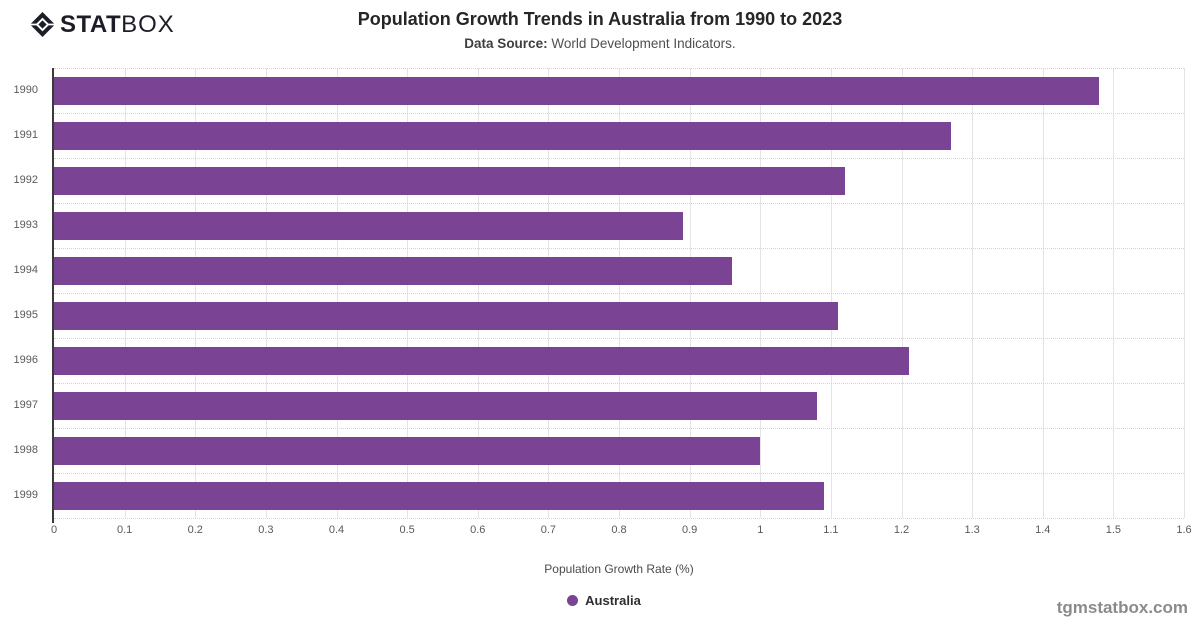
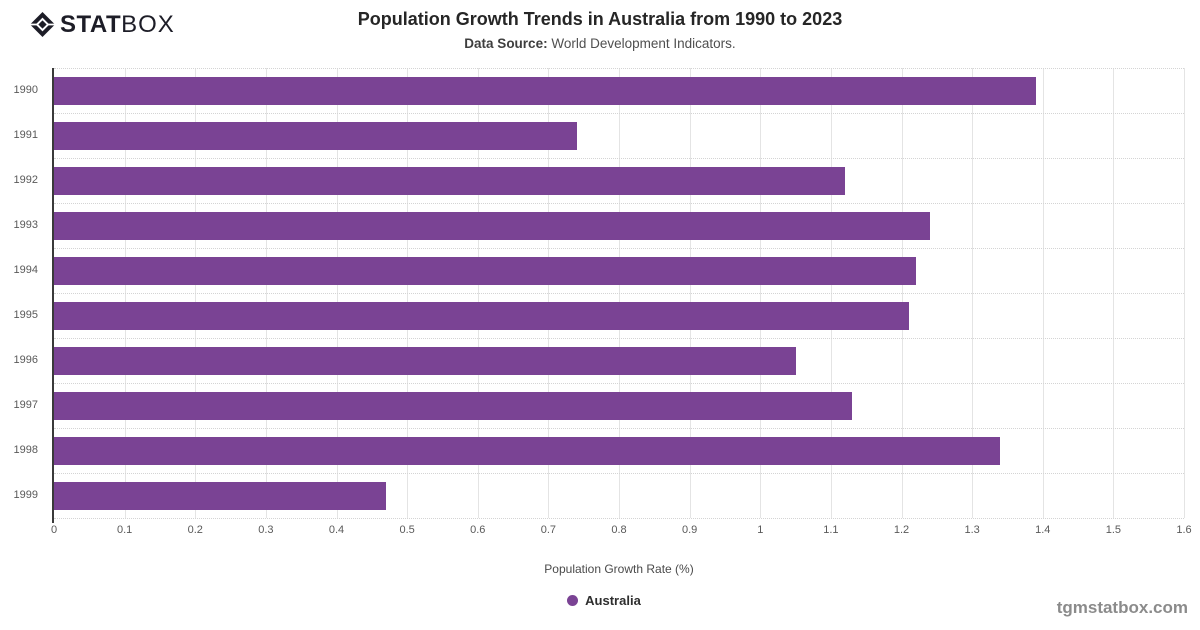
1990: 1.48 -> 1.39
1991: 1.27 -> 0.74
1993: 0.89 -> 1.24
1994: 0.96 -> 1.22
1995: 1.11 -> 1.21
1996: 1.21 -> 1.05
1997: 1.08 -> 1.13
1998: 1.00 -> 1.34
1999: 1.09 -> 0.47
